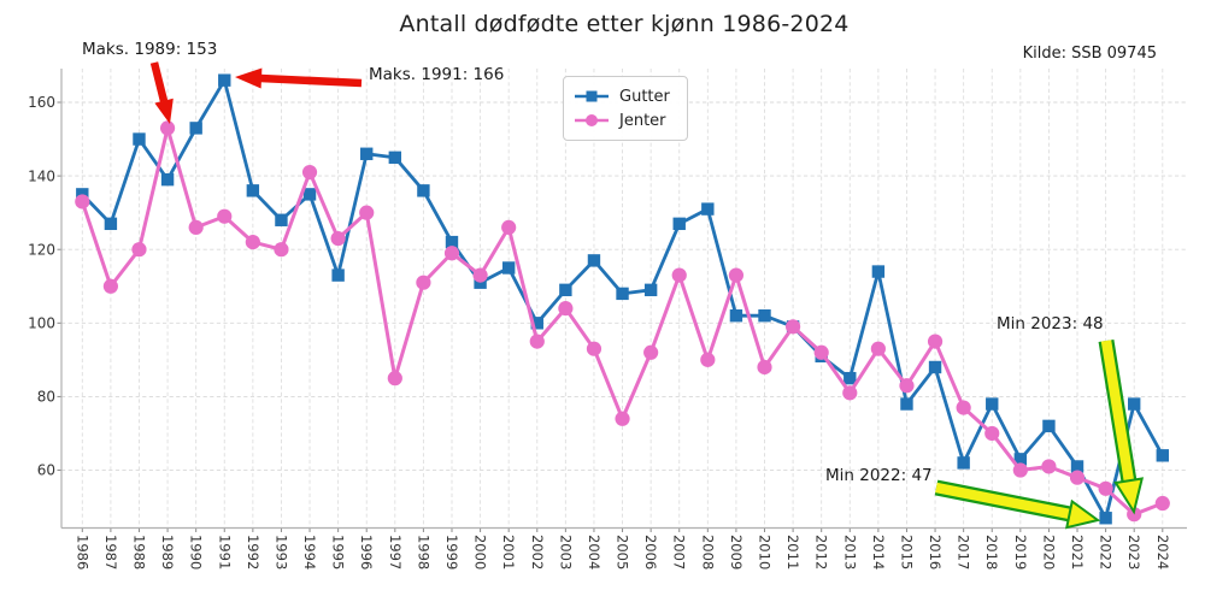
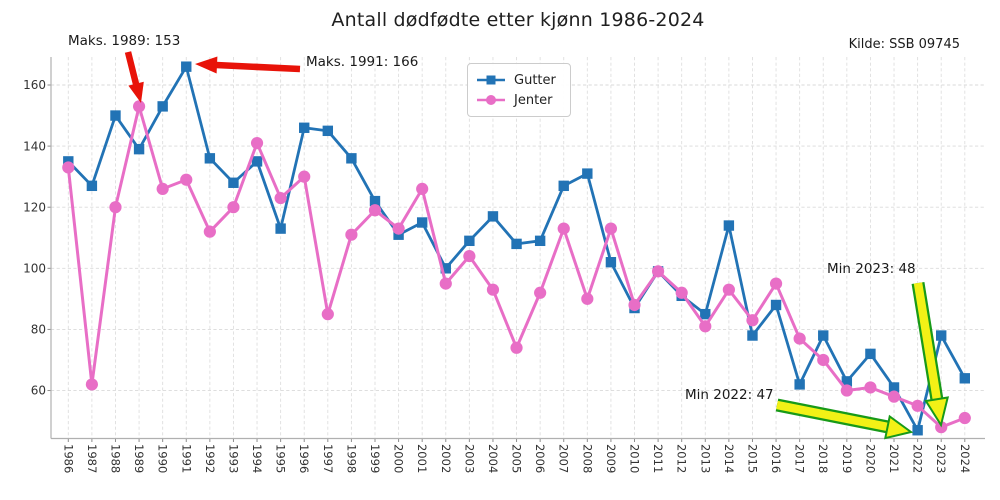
Jenter/1987: 110 -> 62
Jenter/1992: 122 -> 112
Gutter/2010: 102 -> 87
